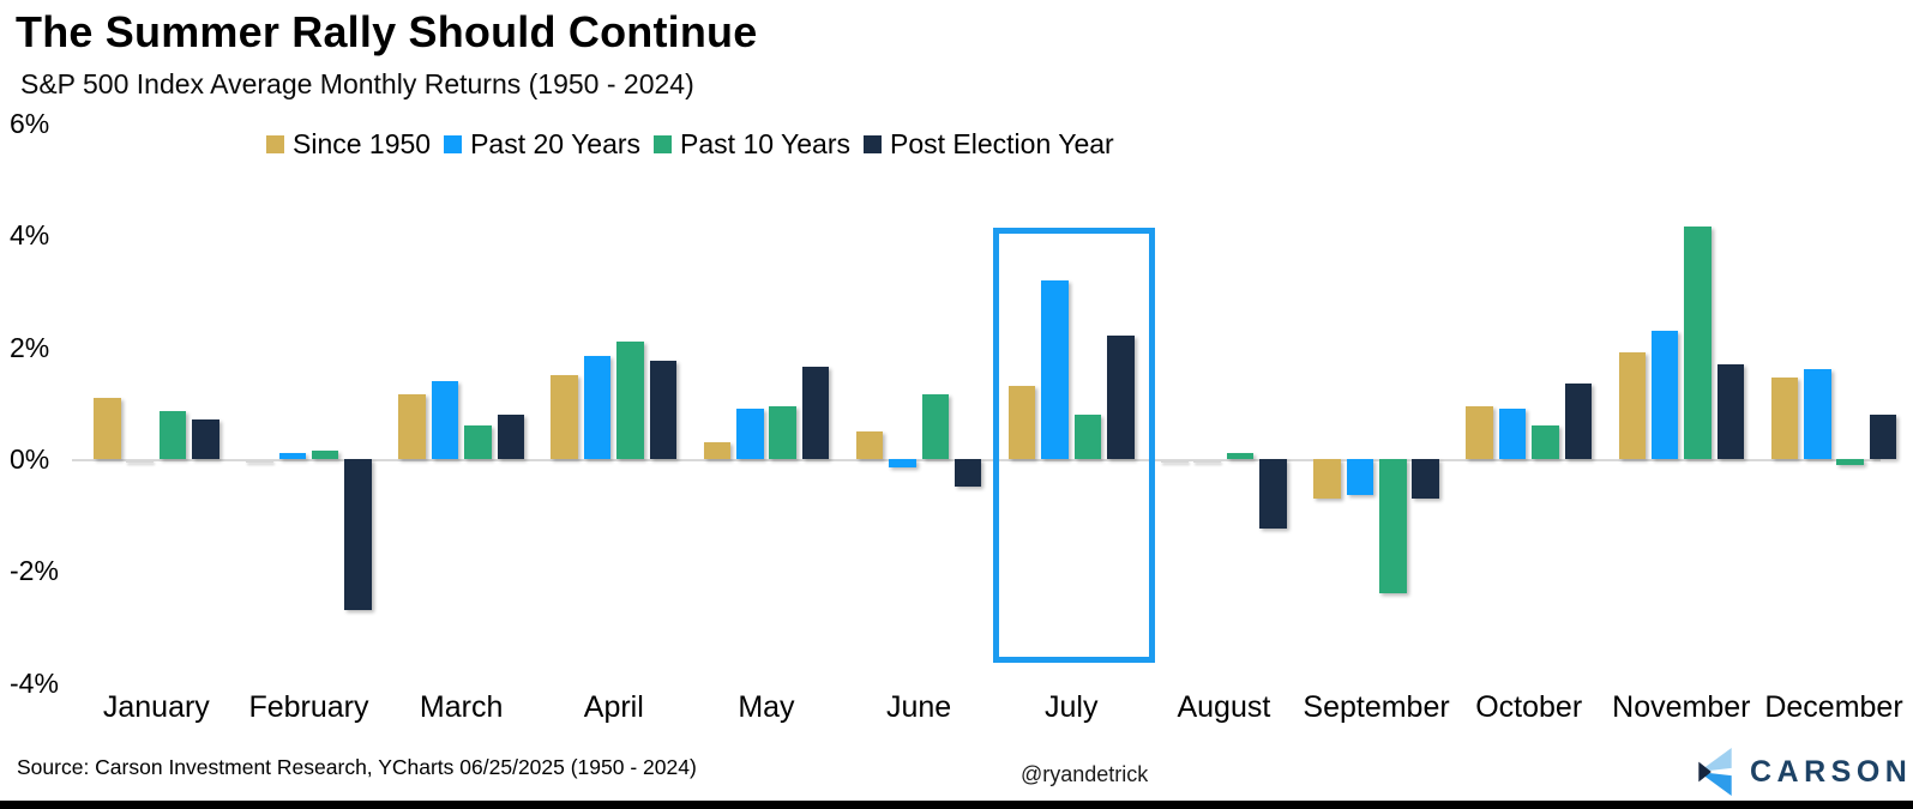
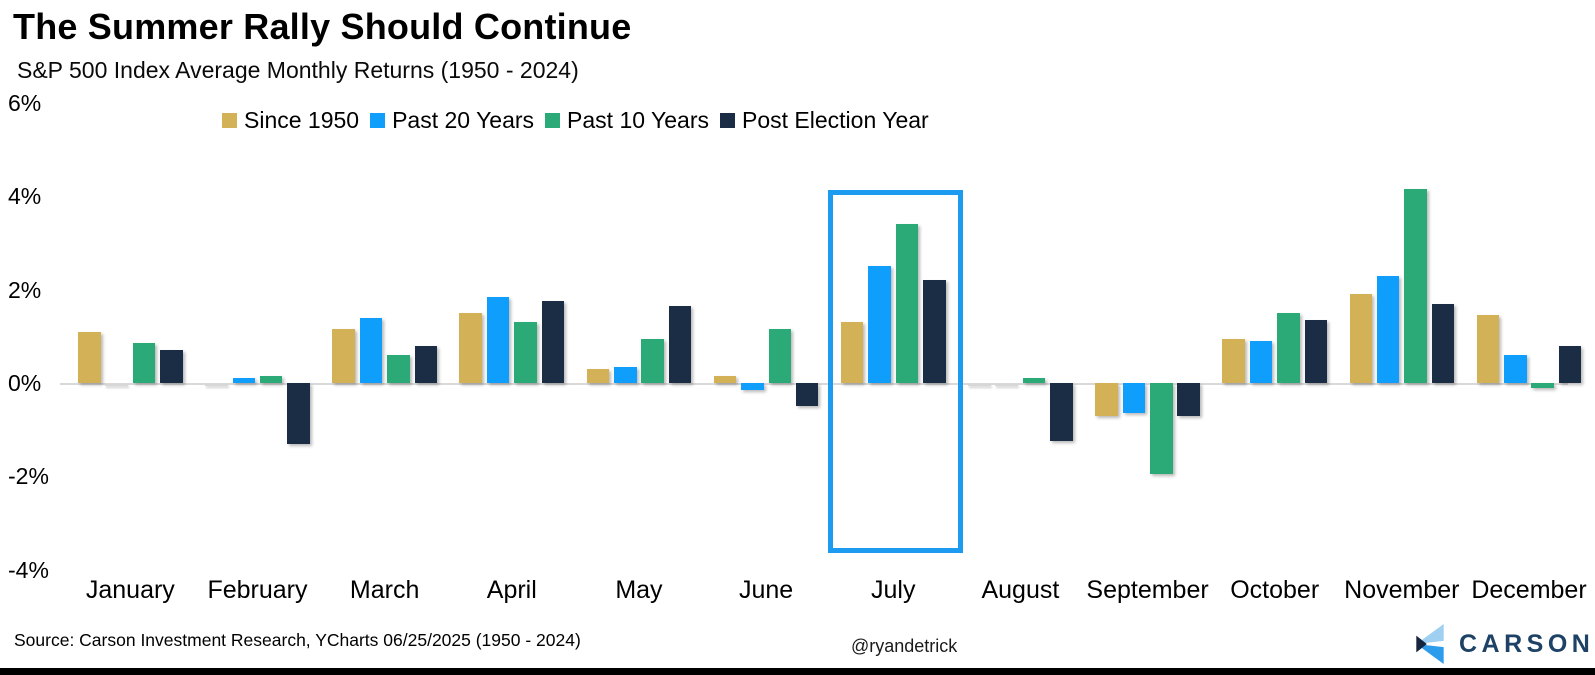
Post Election Year/February: -2.7% -> -1.3%
Past 10 Years/April: 2.1% -> 1.3%
Past 20 Years/May: 0.9% -> 0.3%
Since 1950/June: 0.5% -> 0.1%
Past 20 Years/July: 3.2% -> 2.5%
Past 10 Years/July: 0.8% -> 3.4%
Past 10 Years/September: -2.4% -> -1.9%
Past 10 Years/October: 0.6% -> 1.5%
Past 20 Years/December: 1.6% -> 0.6%
